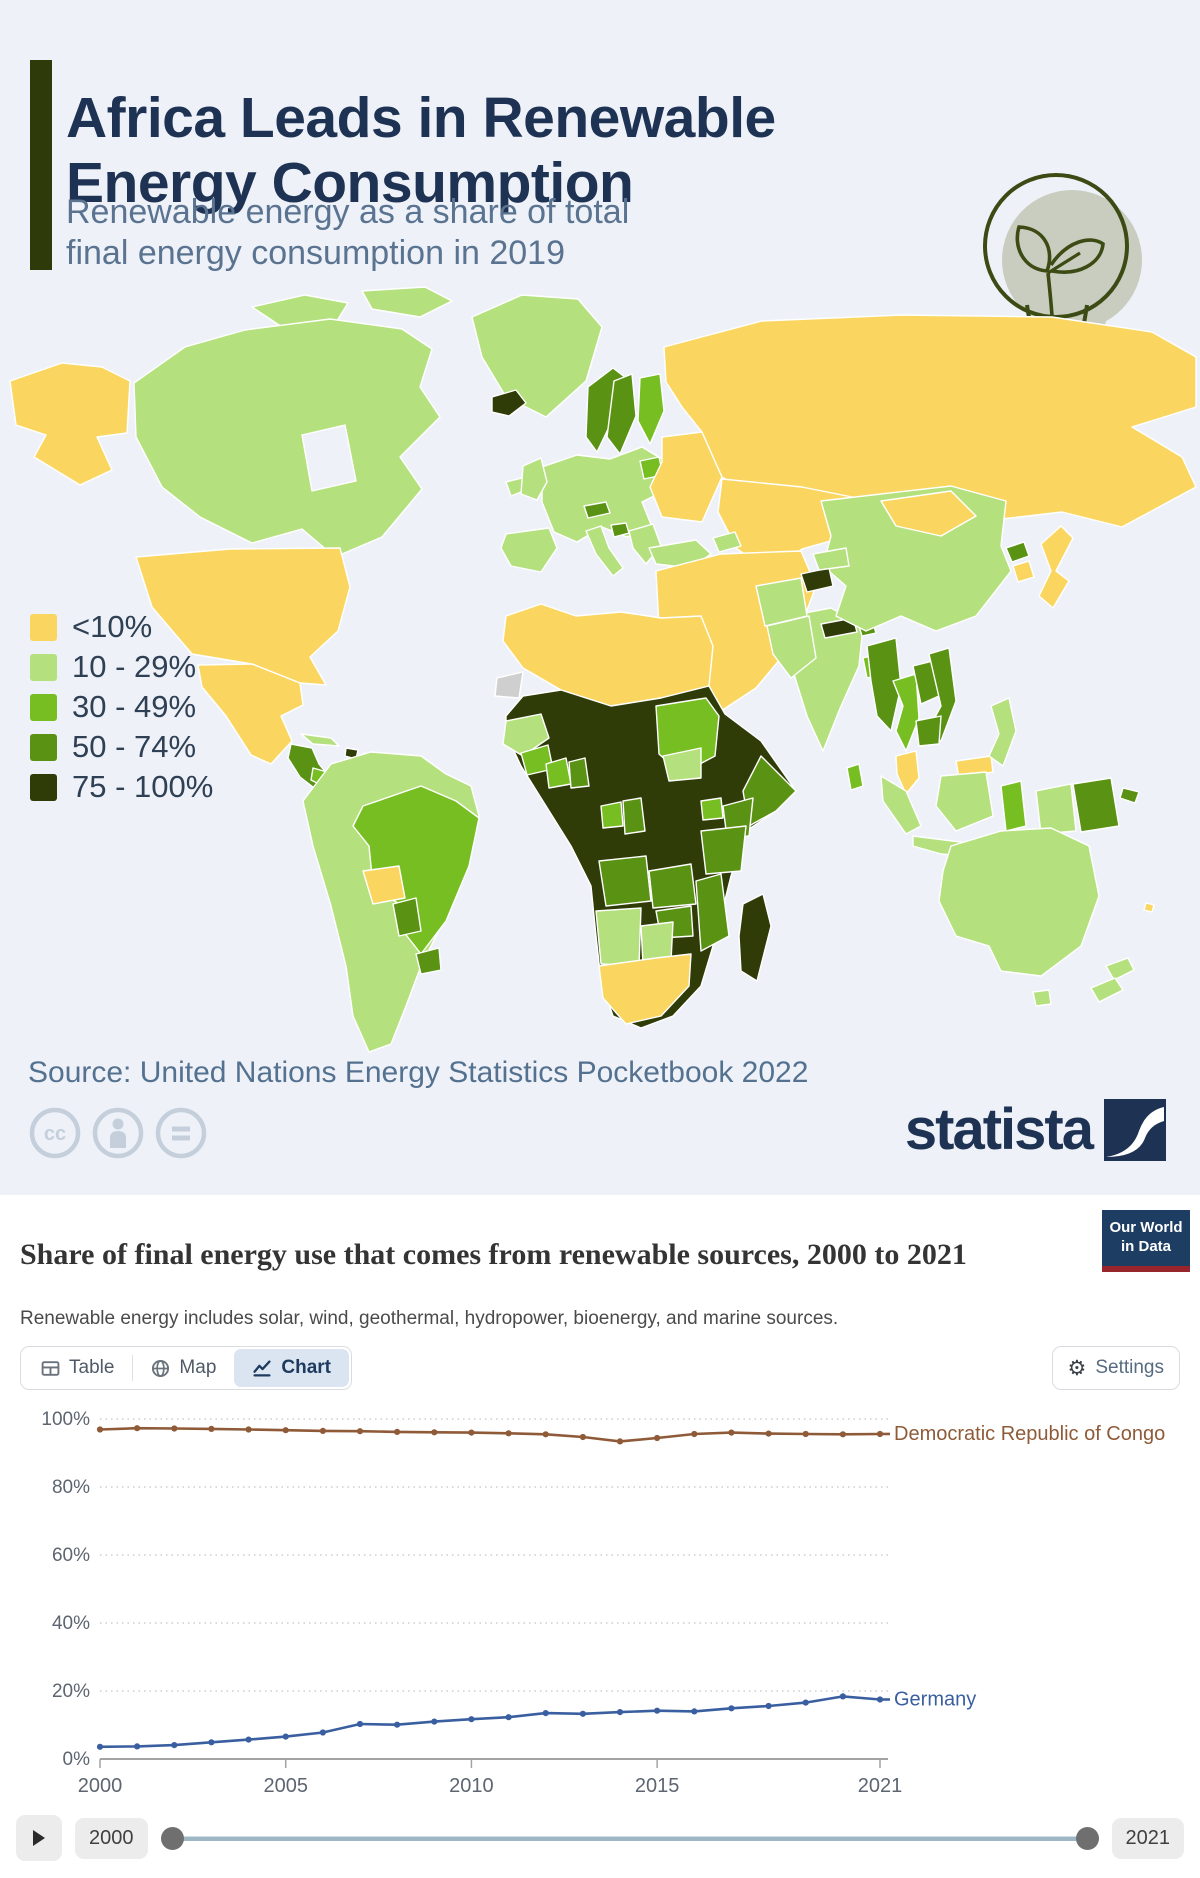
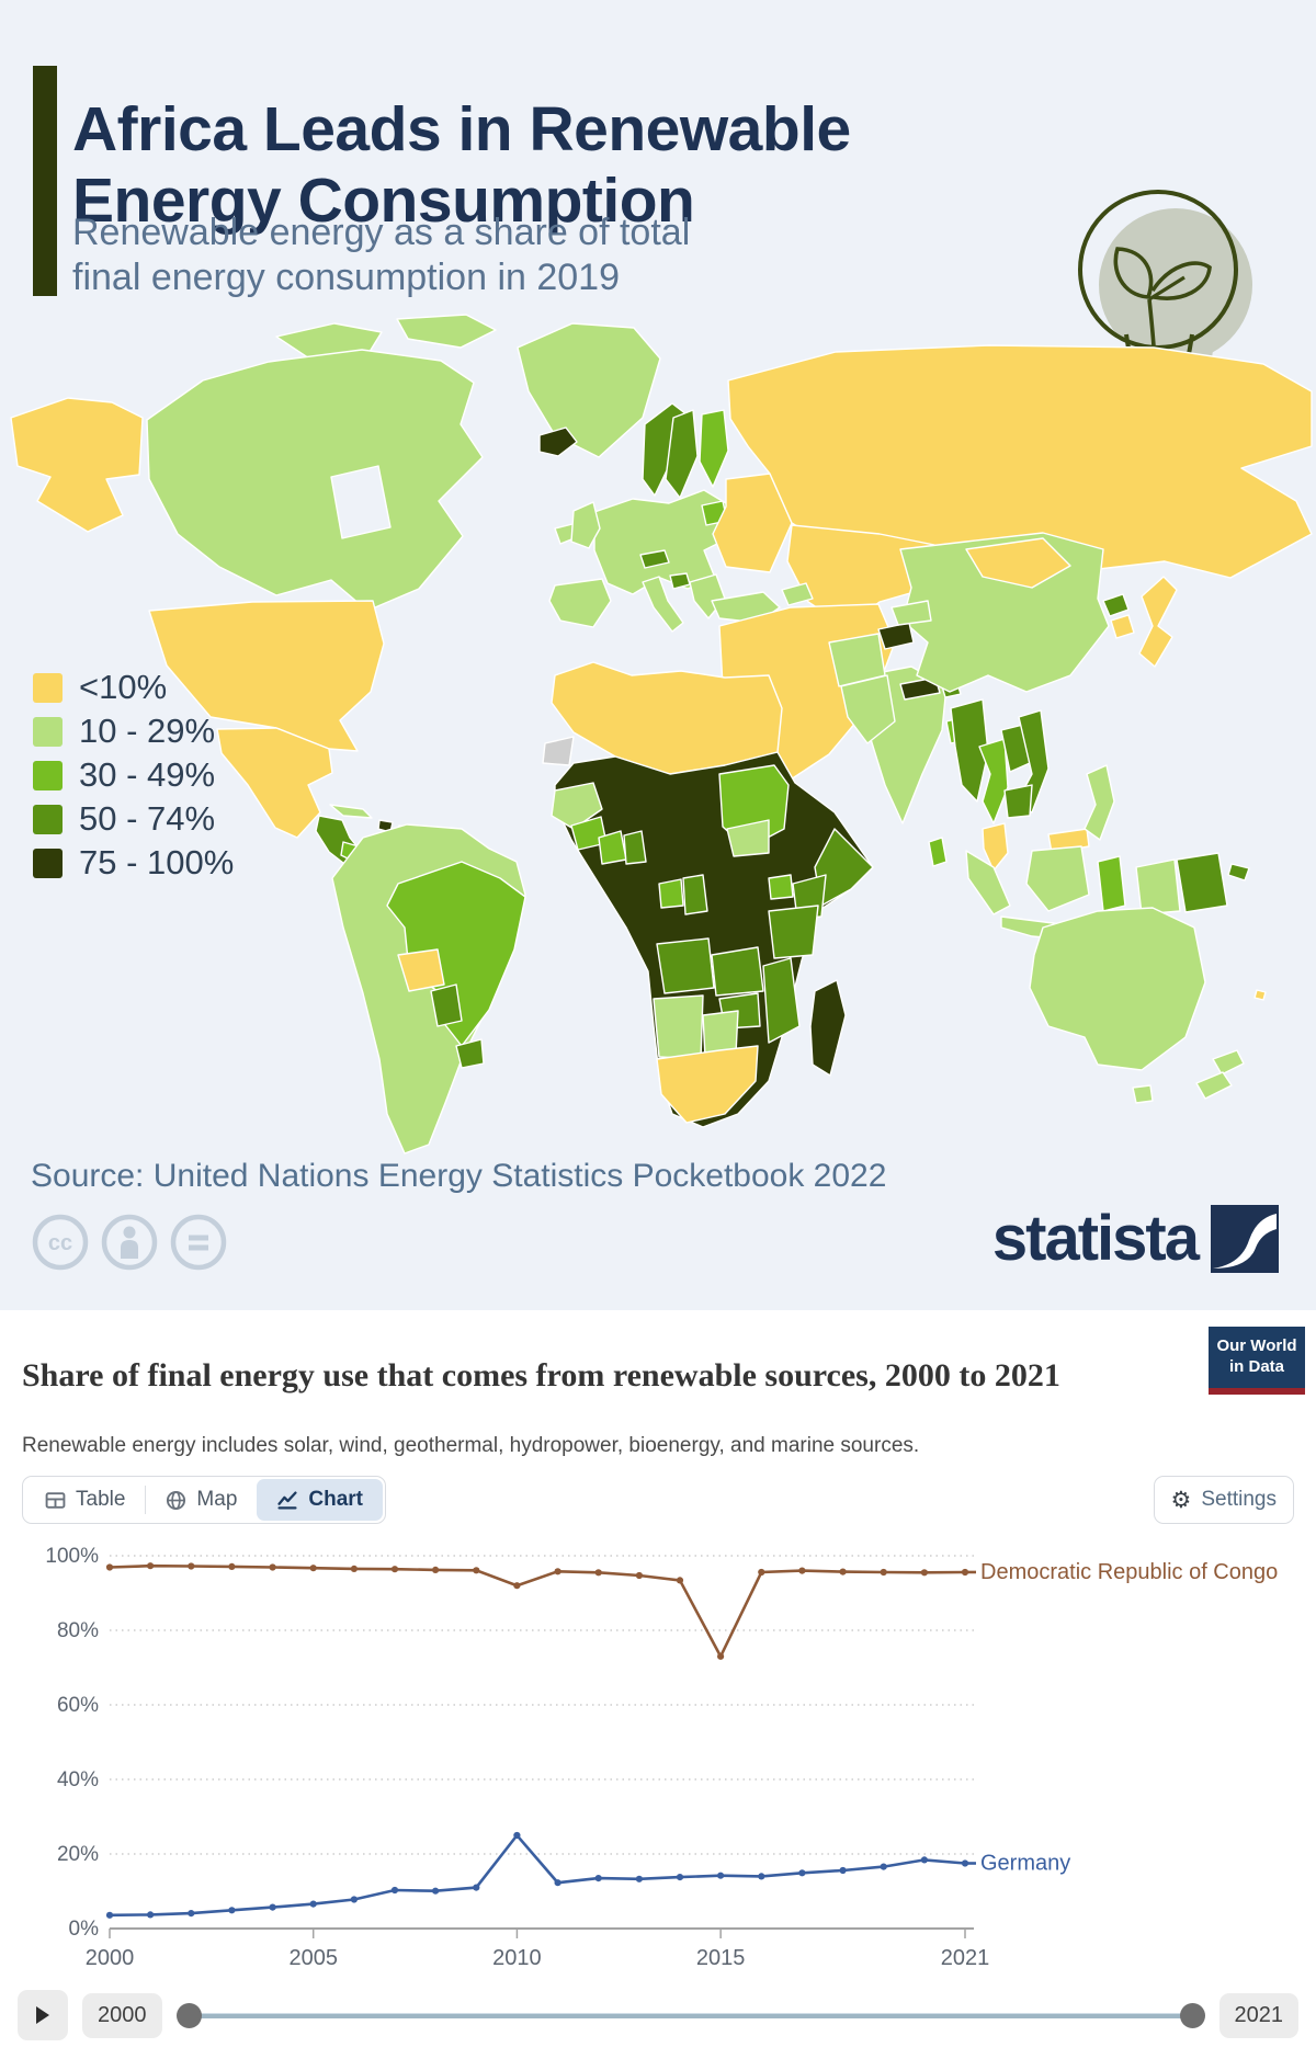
Democratic Republic of Congo/2010: 96% -> 92%
Germany/2010: 12% -> 25%
Democratic Republic of Congo/2015: 94% -> 73%
